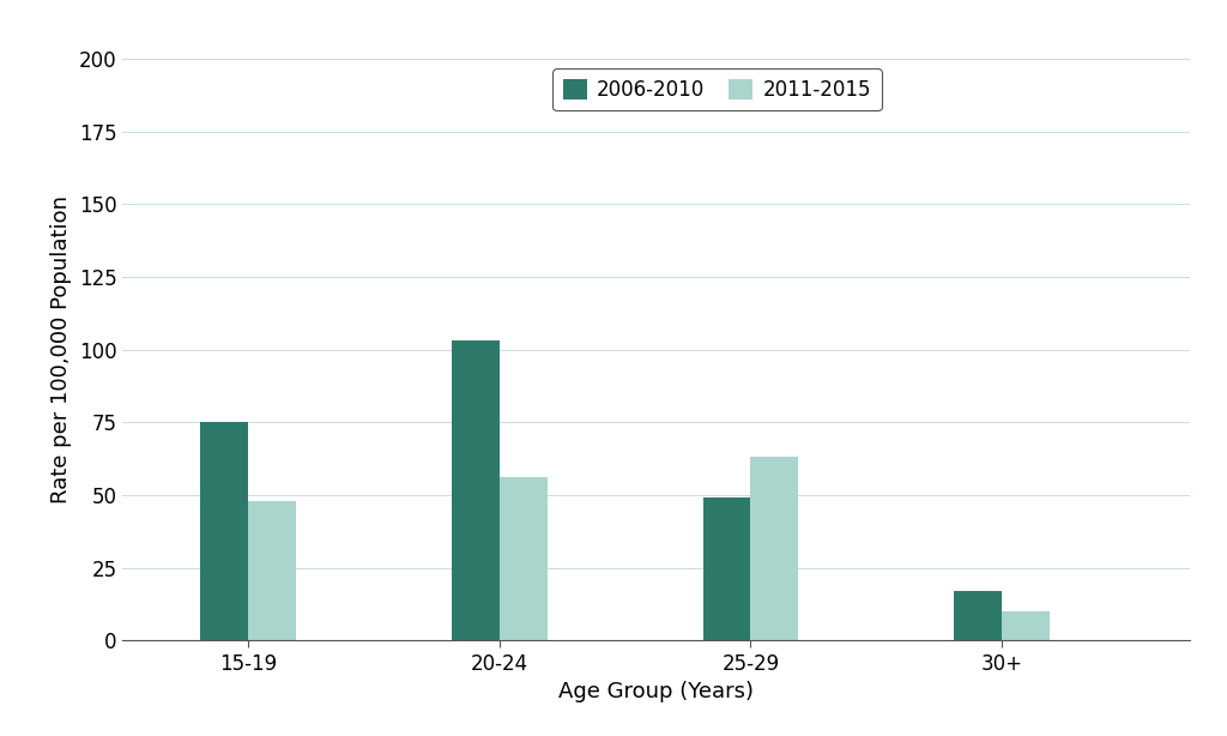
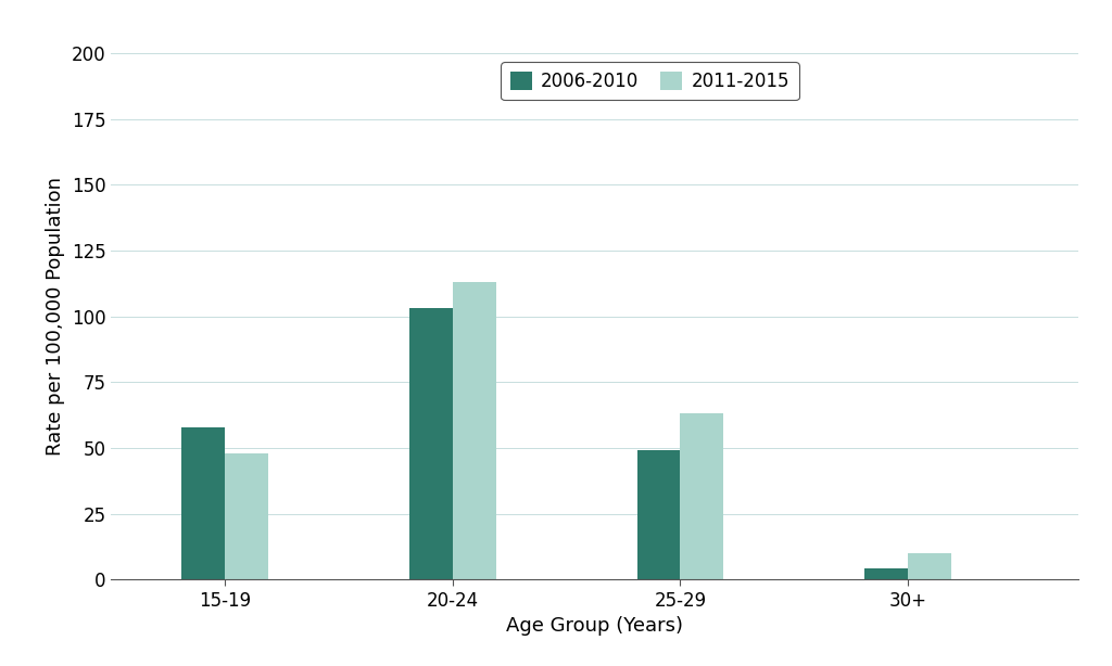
2006-2010/15-19: 75 -> 58
2011-2015/20-24: 56 -> 113
2006-2010/30+: 17 -> 4
